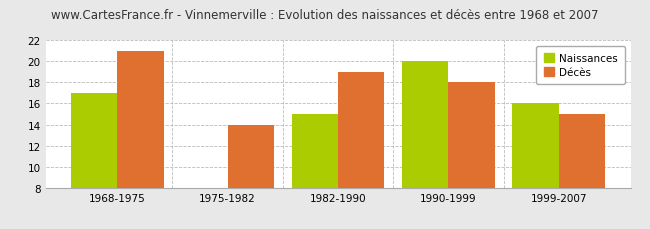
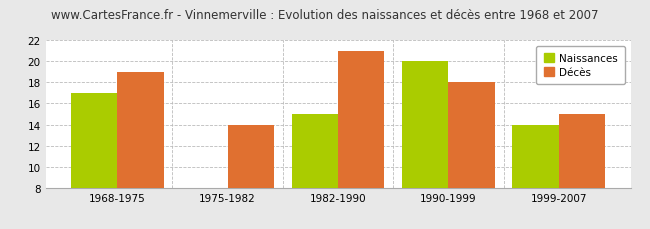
Décès/1968-1975: 21 -> 19
Décès/1982-1990: 19 -> 21
Naissances/1999-2007: 16 -> 14
